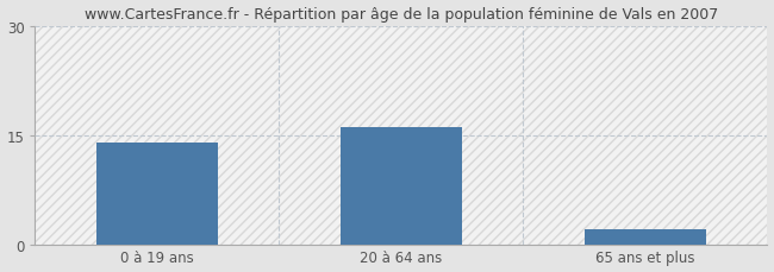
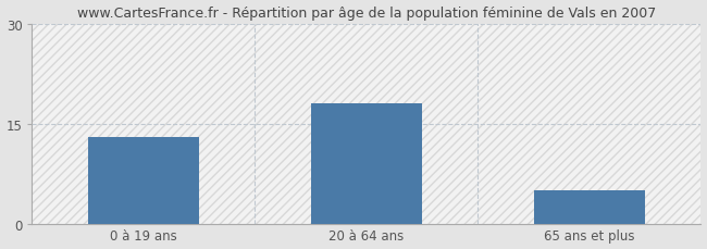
0 à 19 ans: 14 -> 13
20 à 64 ans: 16 -> 18
65 ans et plus: 2 -> 5
